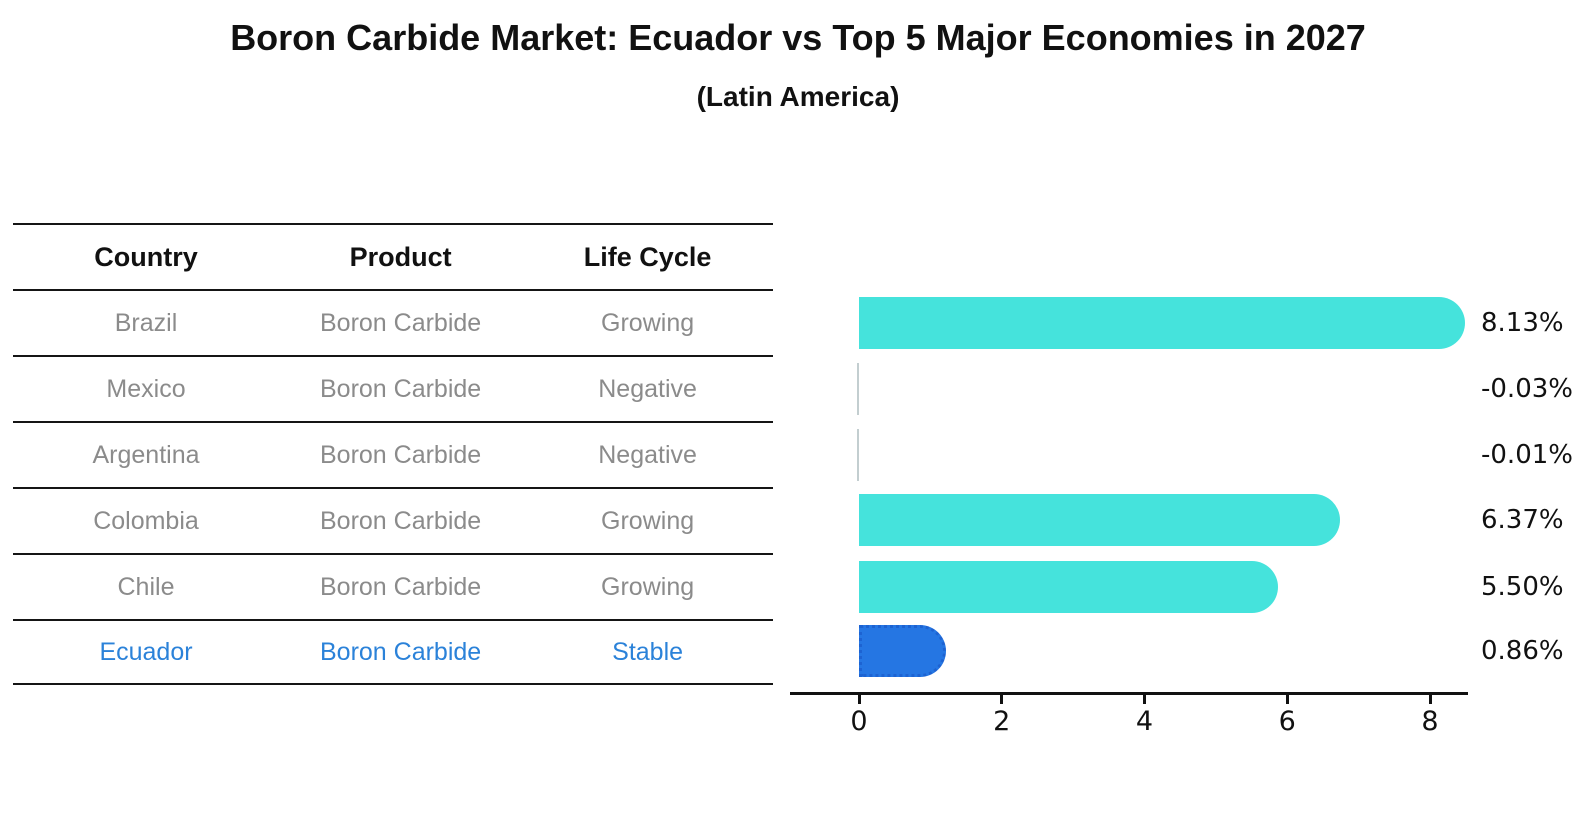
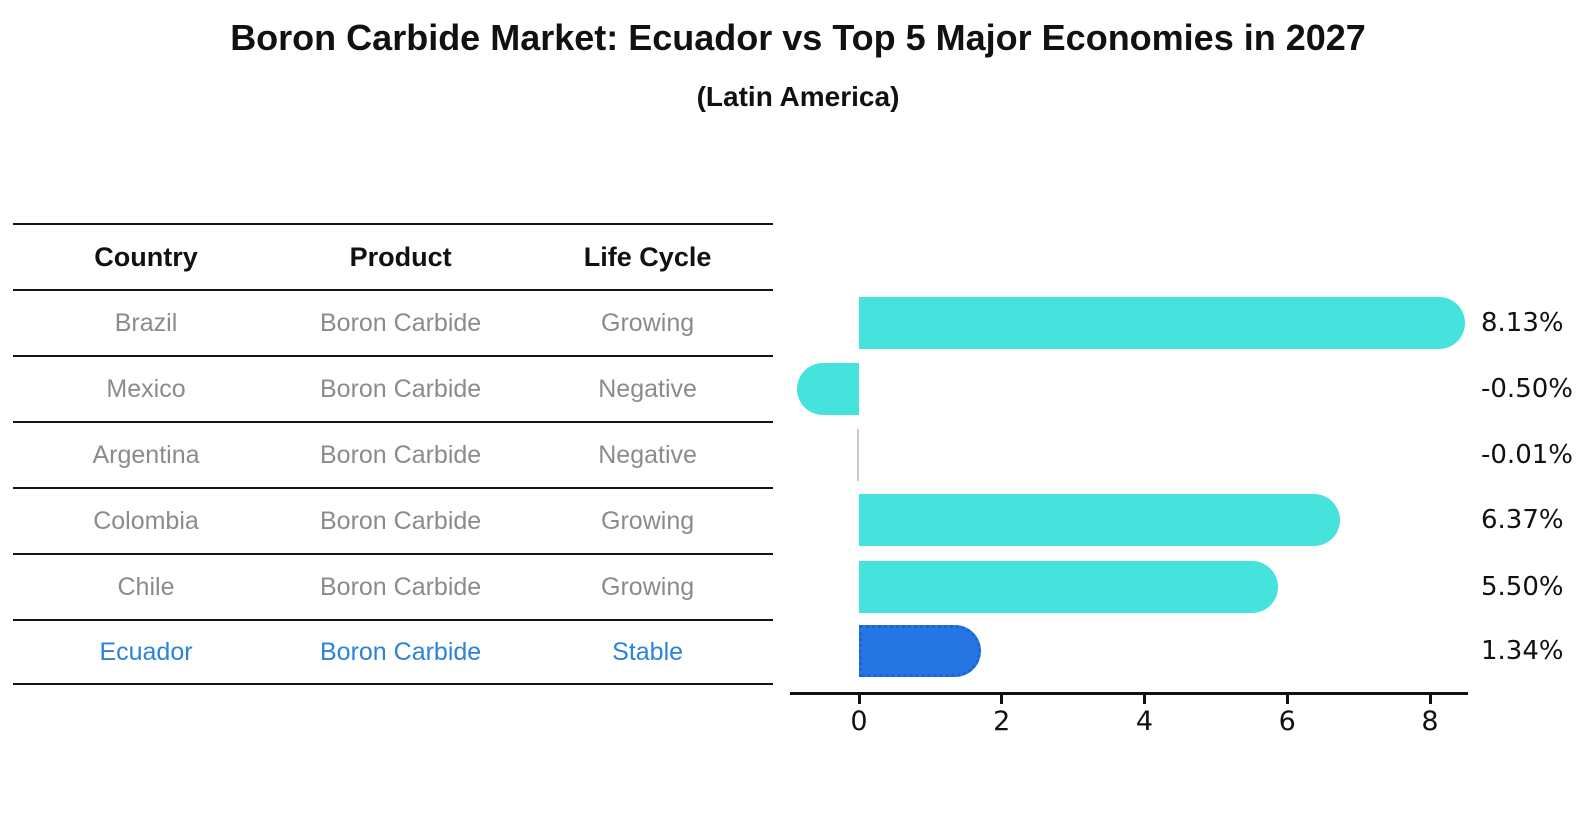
Mexico: -0.03% -> -0.50%
Ecuador: 0.86% -> 1.34%
